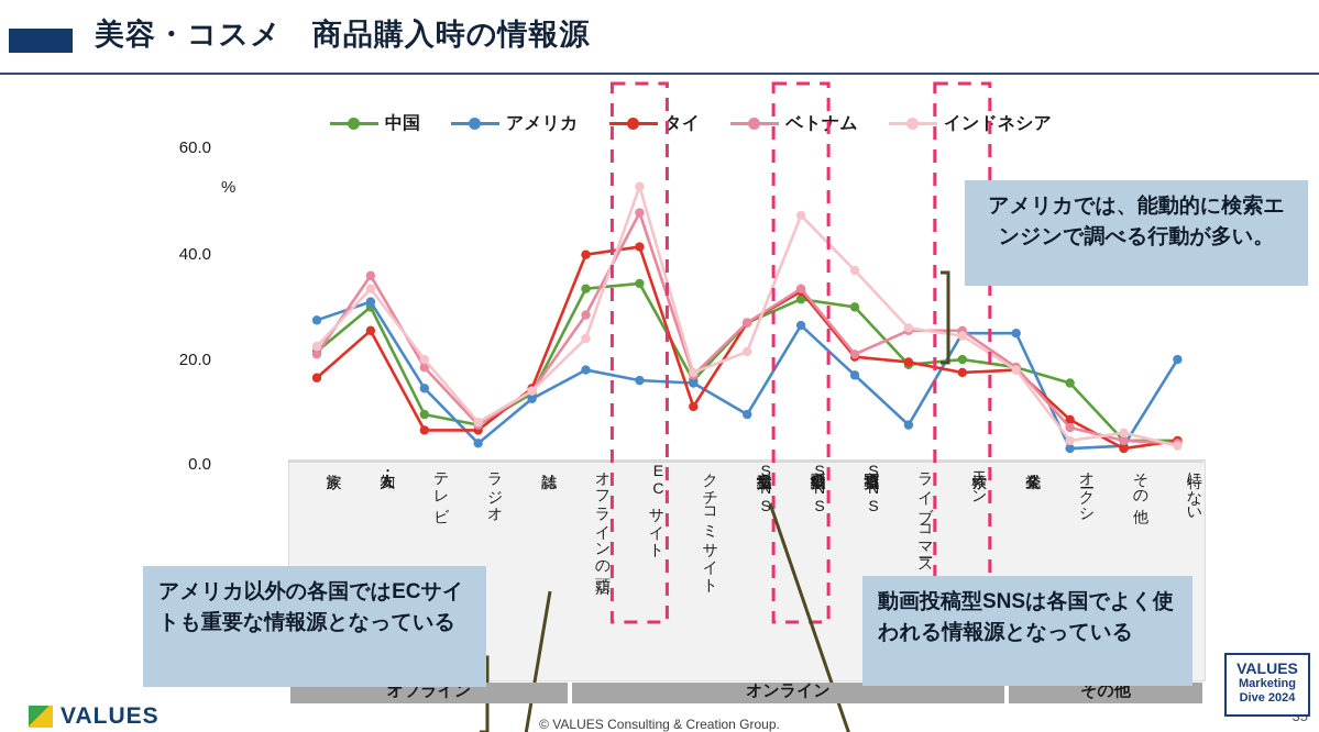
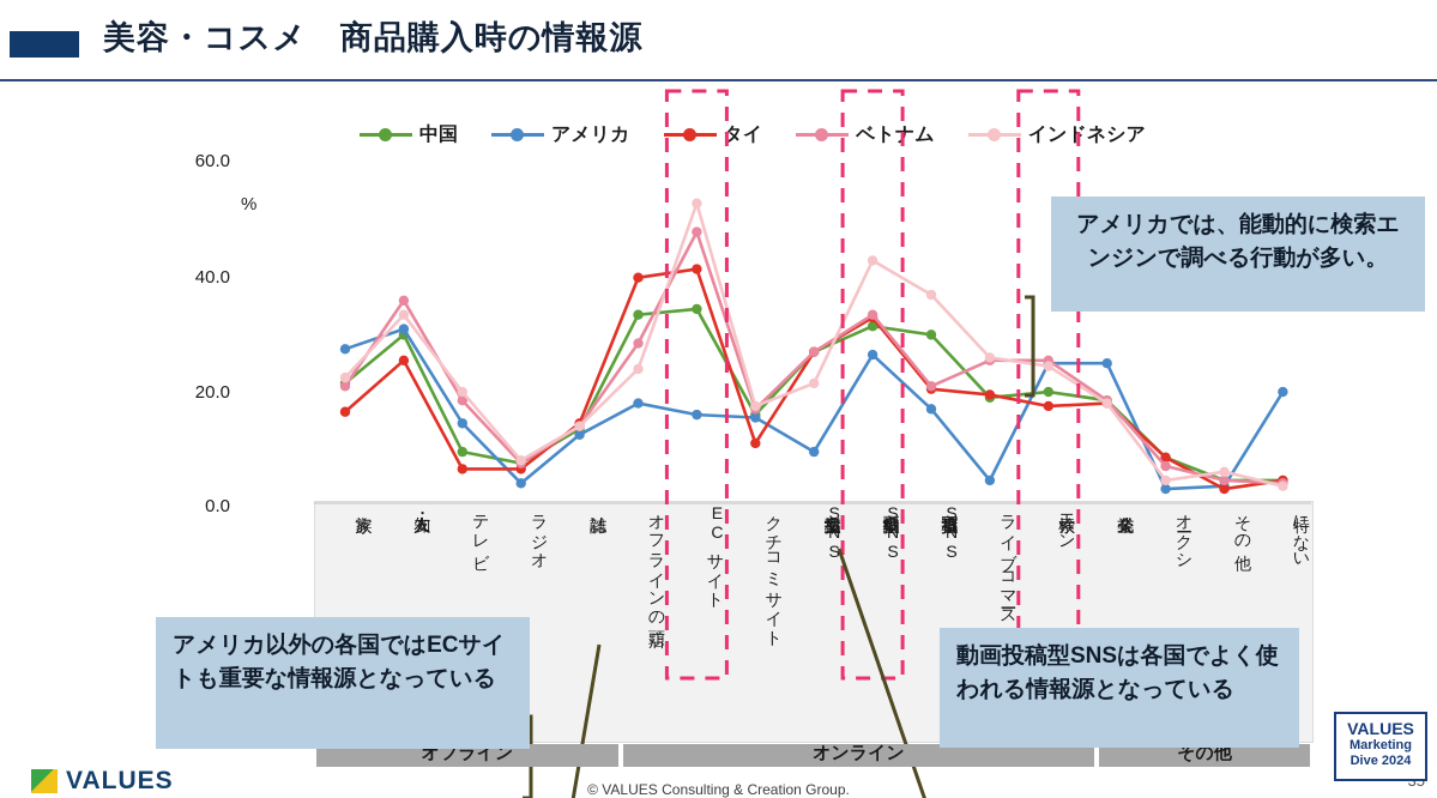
インドネシア/動画投稿型SNS: 47 -> 42
アメリカ/ライブコマース: 7 -> 4
中国/オークシ: 15 -> 8
